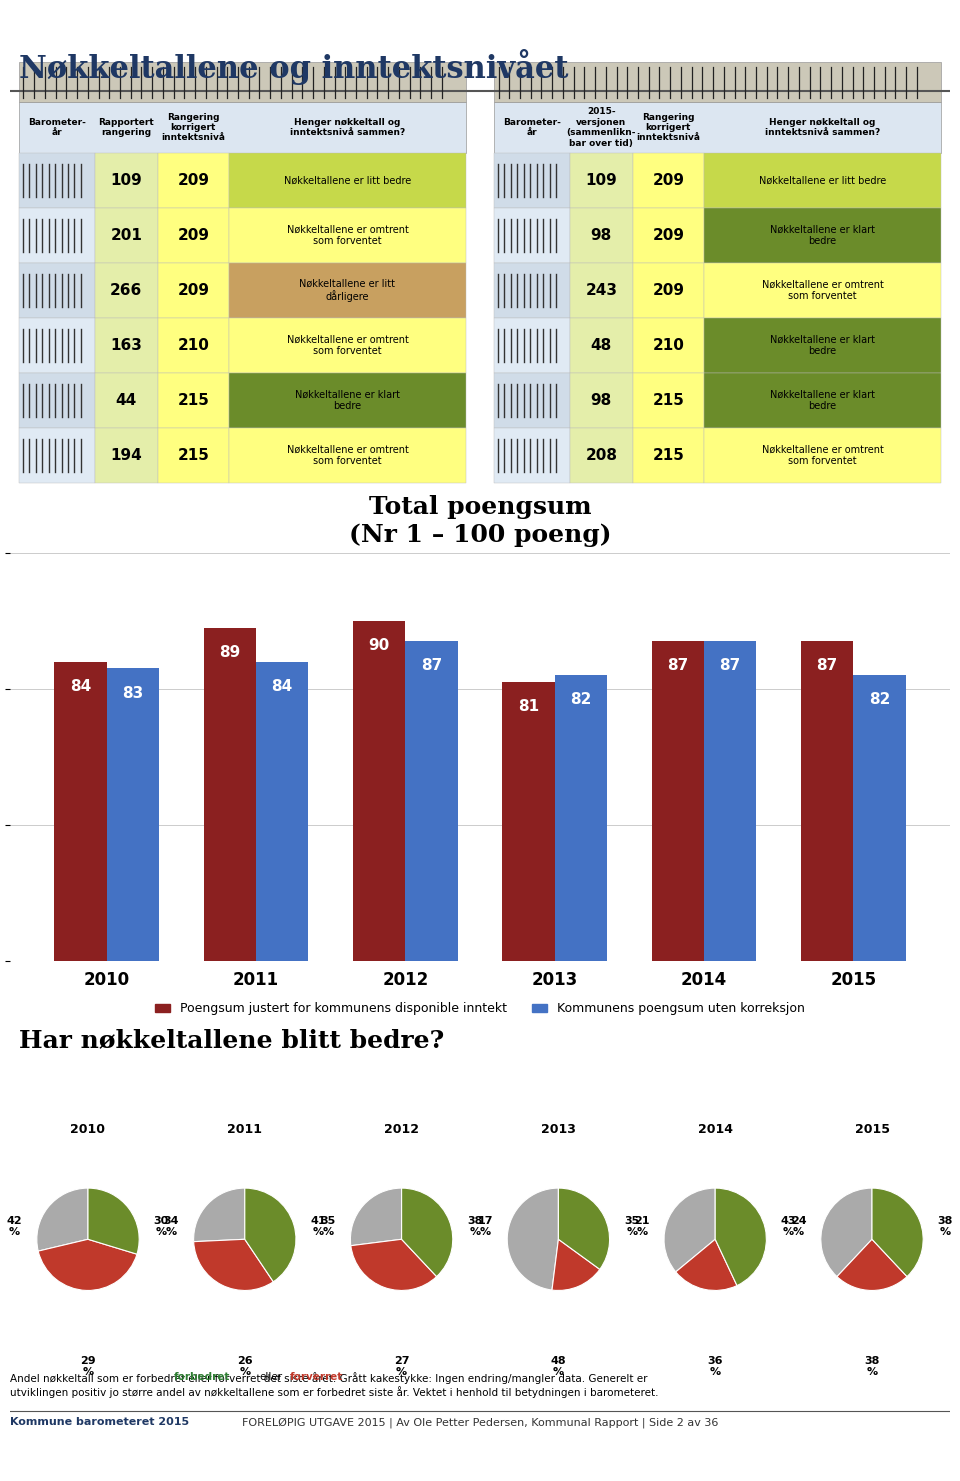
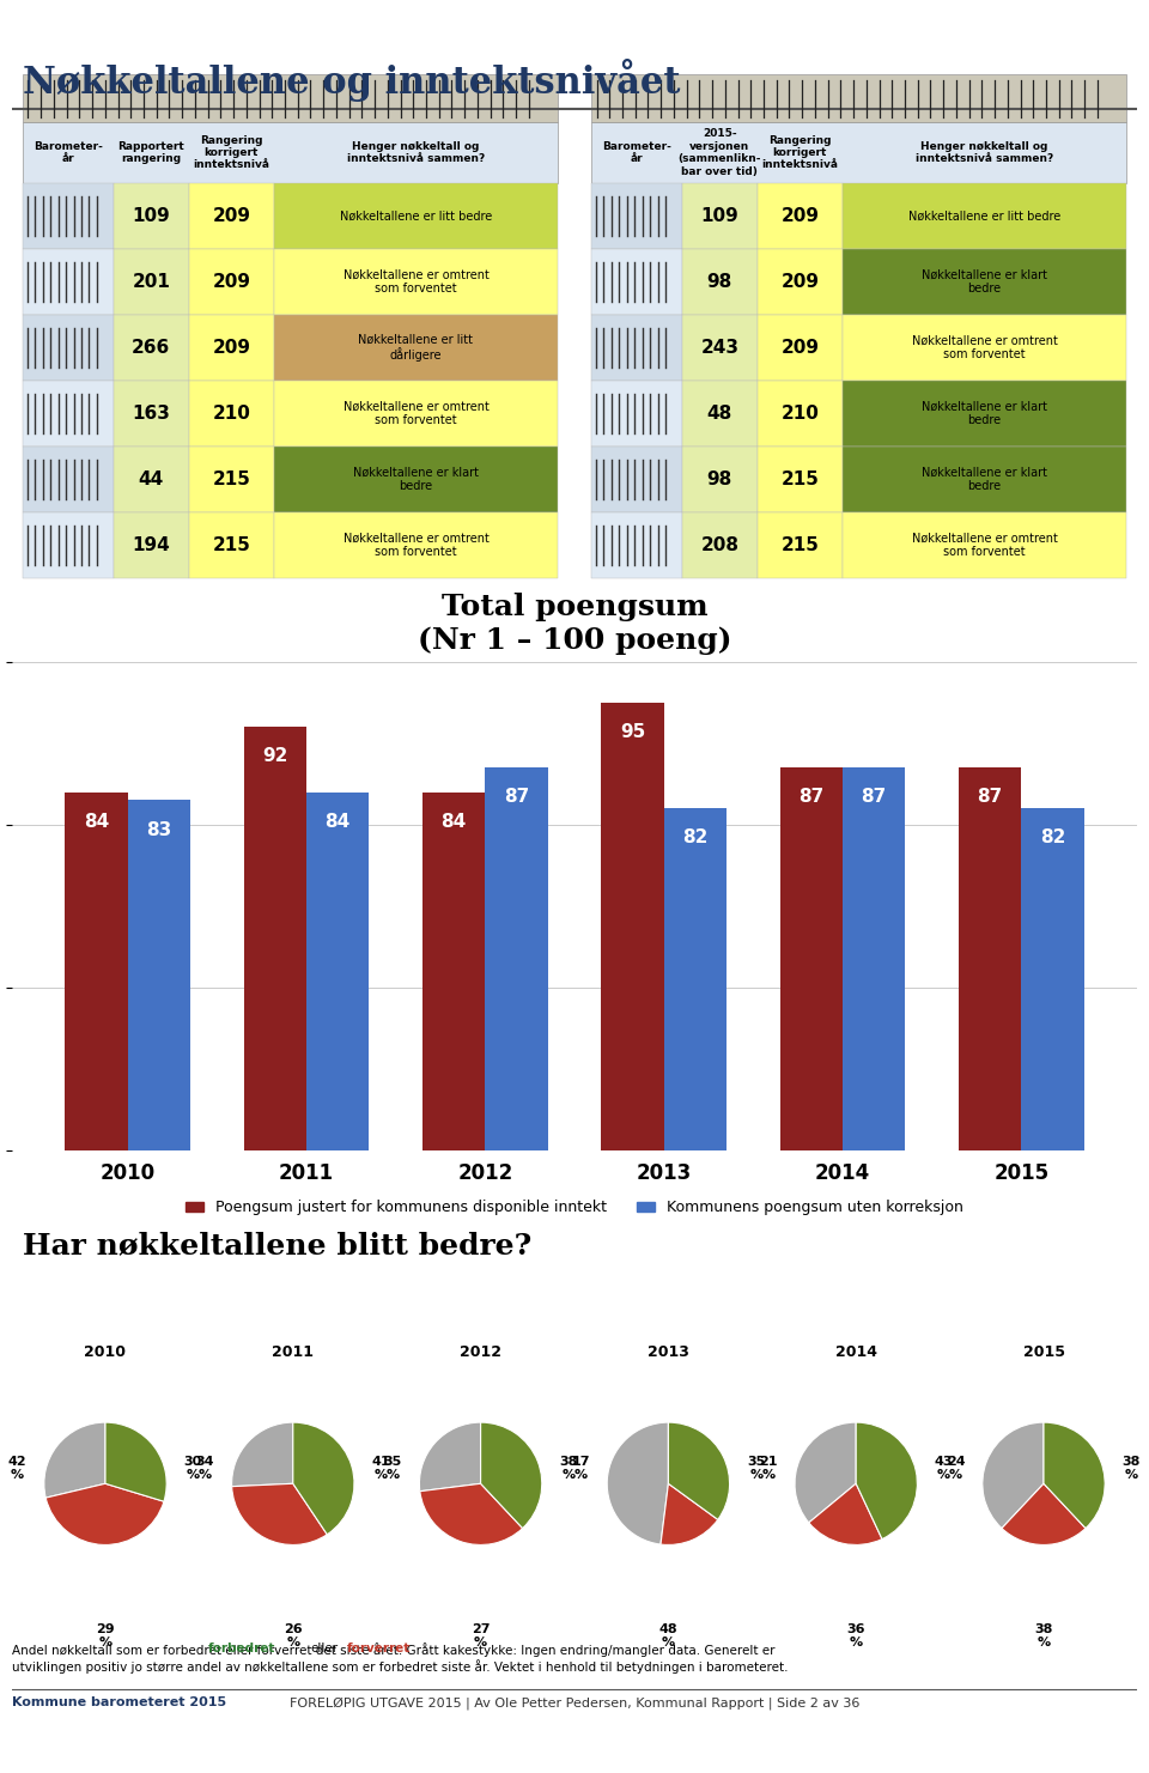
Poengsum justert for kommunens disponible inntekt/2011: 89 -> 92
Poengsum justert for kommunens disponible inntekt/2012: 90 -> 84
Poengsum justert for kommunens disponible inntekt/2013: 81 -> 95
